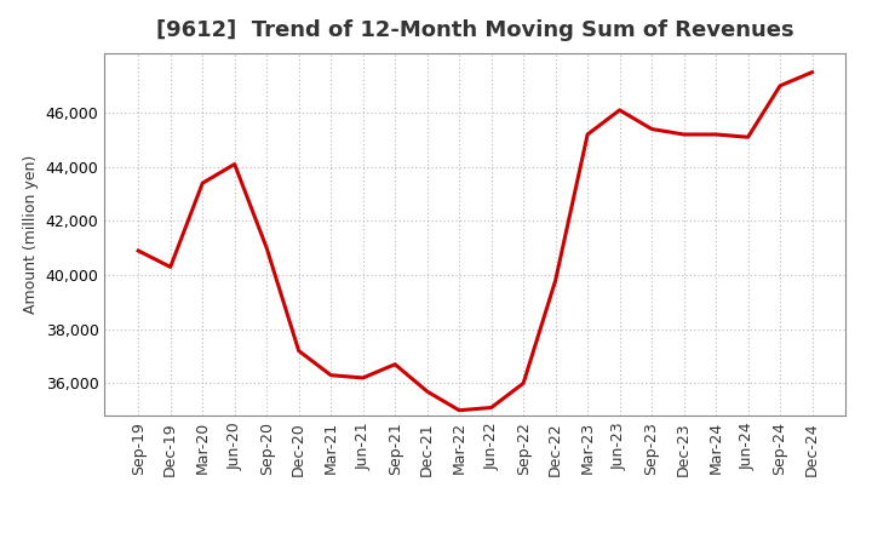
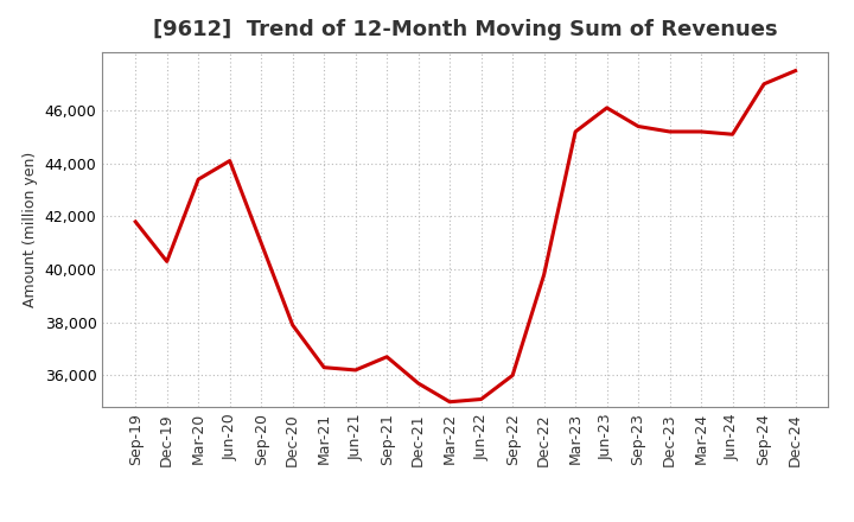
Sep-19: 40,900 -> 41,800
Dec-20: 37,200 -> 37,900
